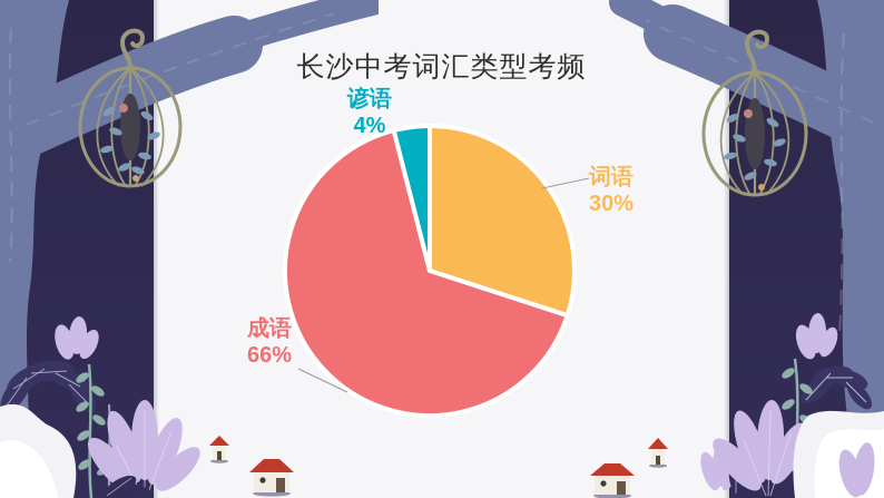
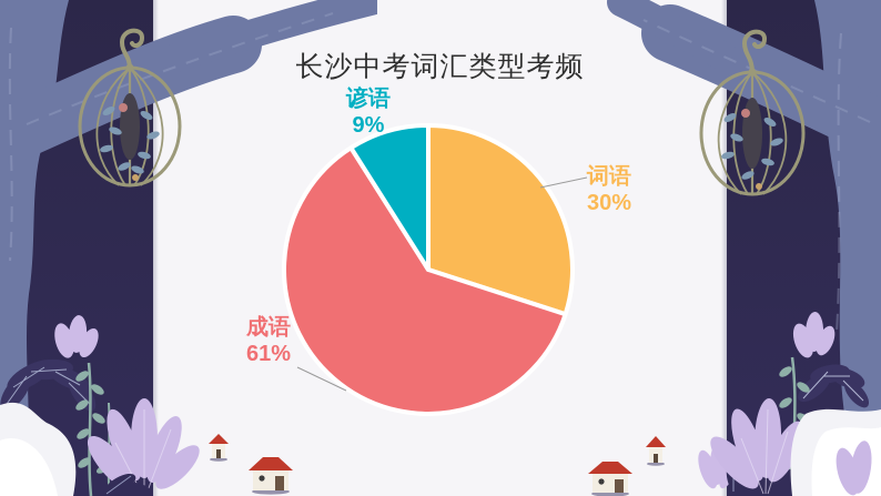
成语: 66% -> 61%
谚语: 4% -> 9%
